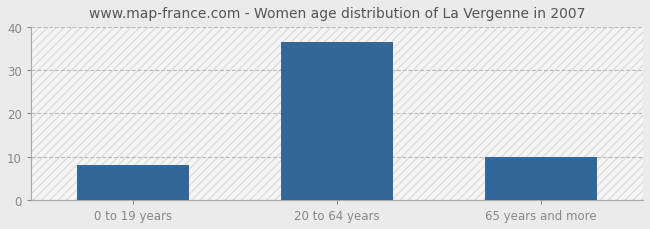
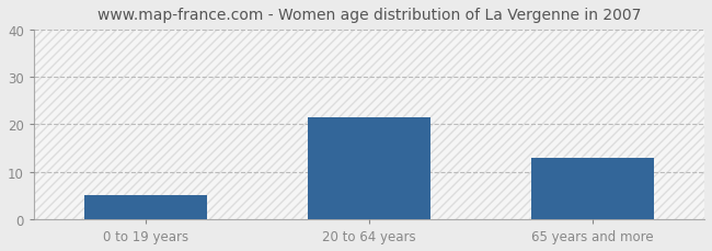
0 to 19 years: 8.0 -> 5.0
20 to 64 years: 36.5 -> 21.5
65 years and more: 10.0 -> 13.0
